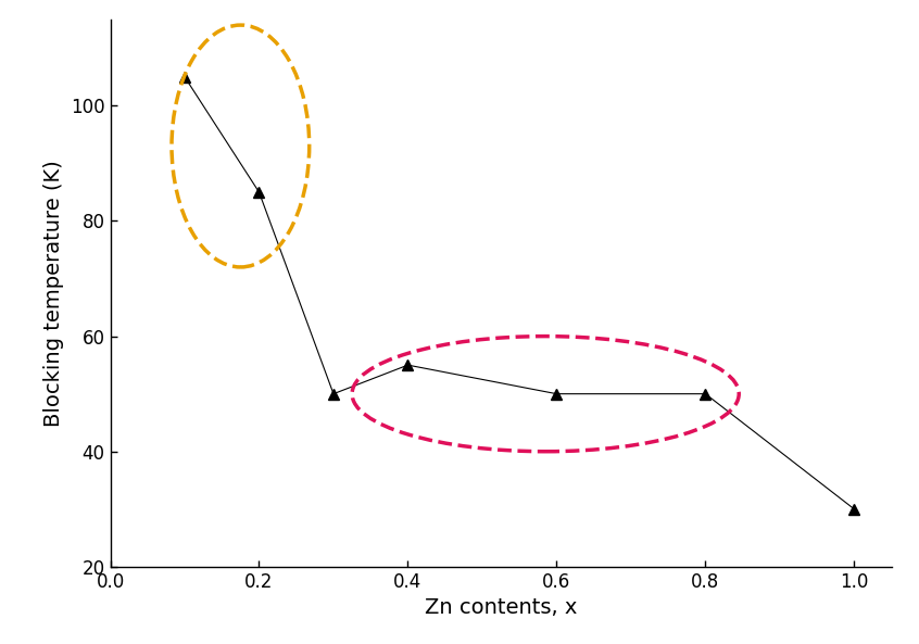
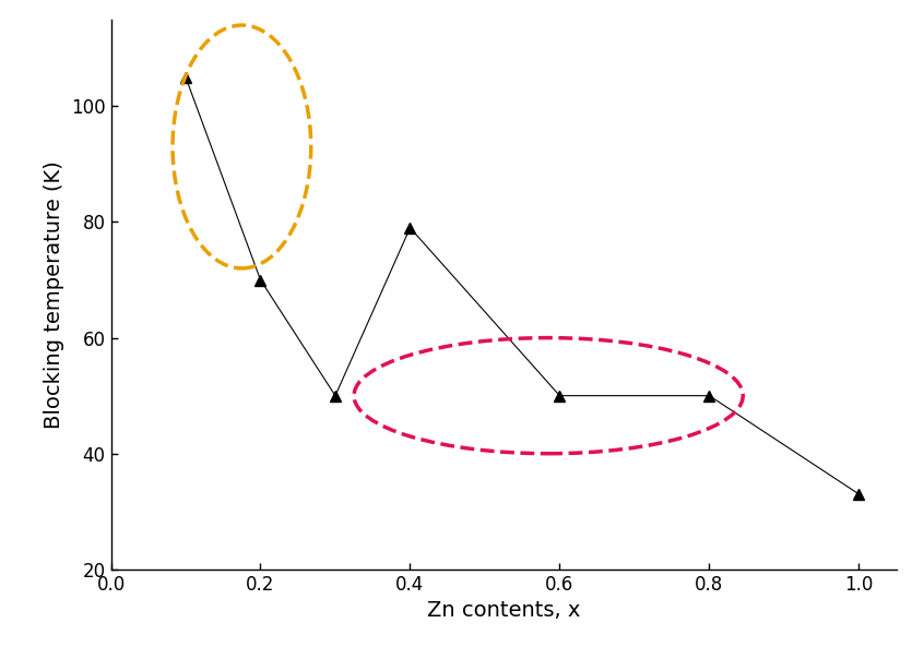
0.2: 85 -> 70
0.4: 55 -> 79
1.0: 30 -> 33
